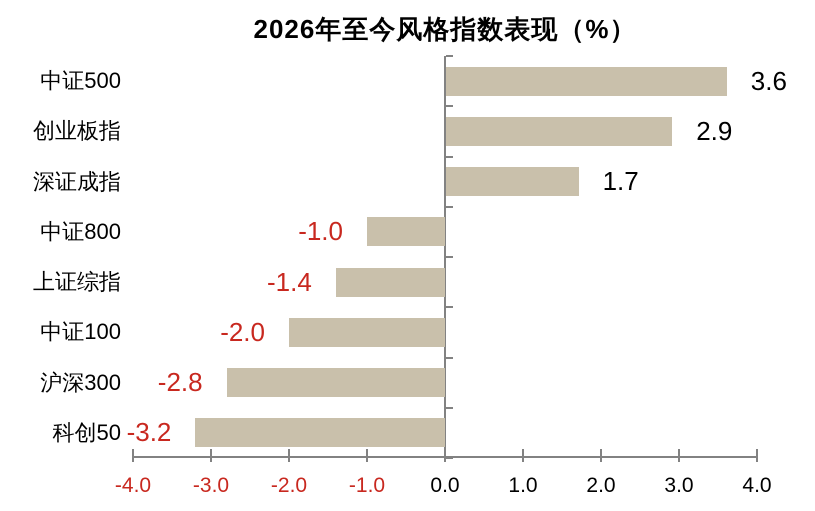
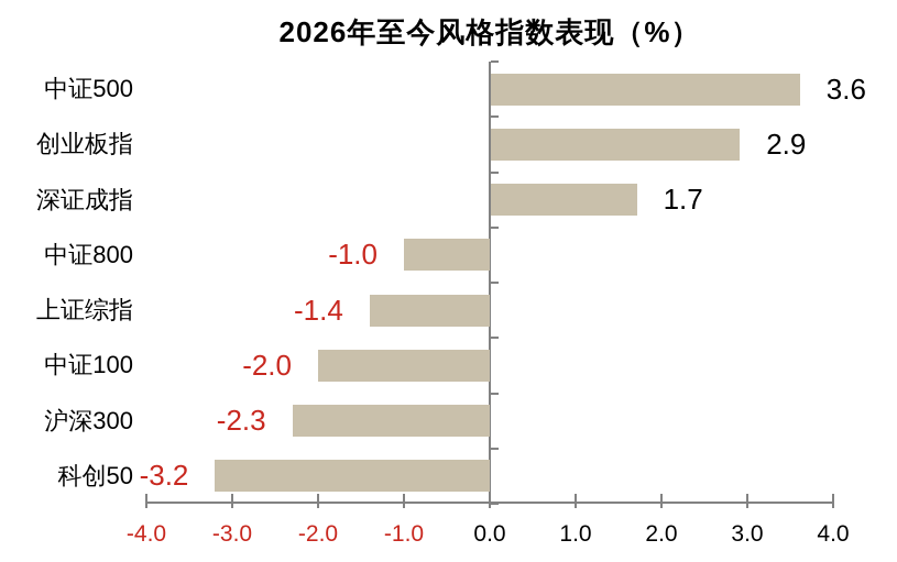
沪深300: -2.8 -> -2.3
